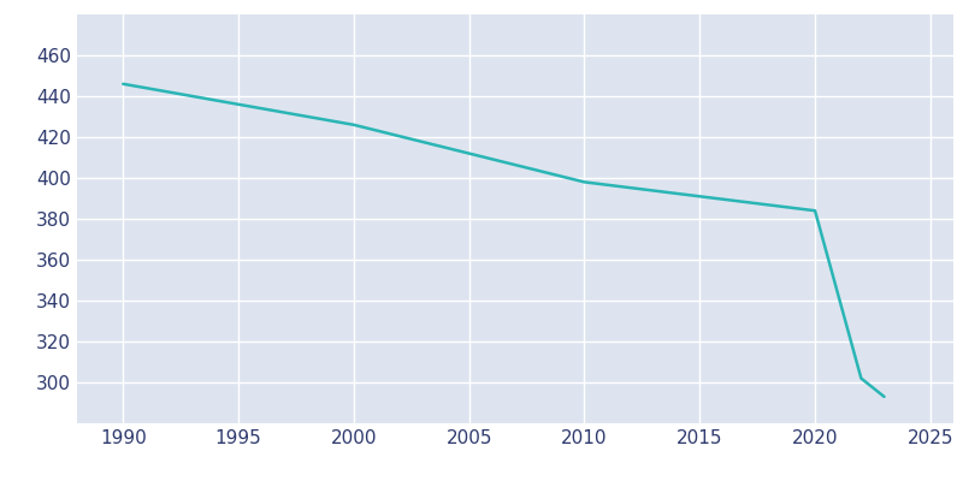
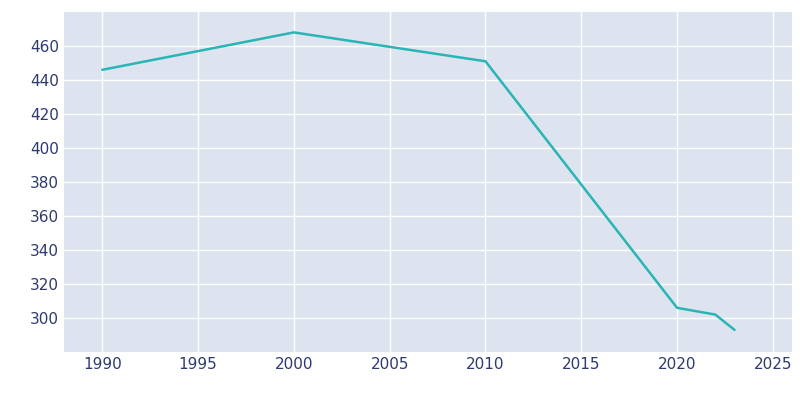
2000: 426 -> 468
2010: 398 -> 451
2020: 384 -> 306
